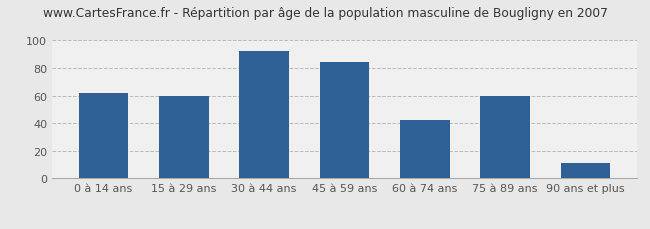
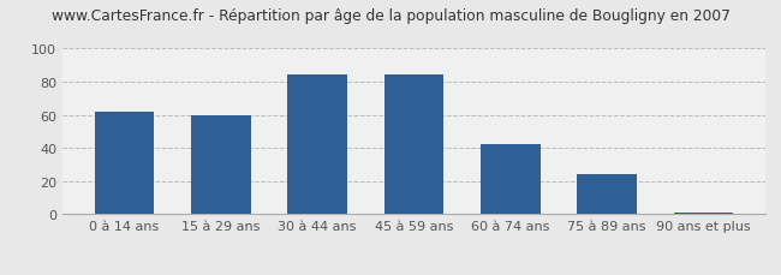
30 à 44 ans: 92 -> 84
75 à 89 ans: 60 -> 24
90 ans et plus: 11 -> 1
